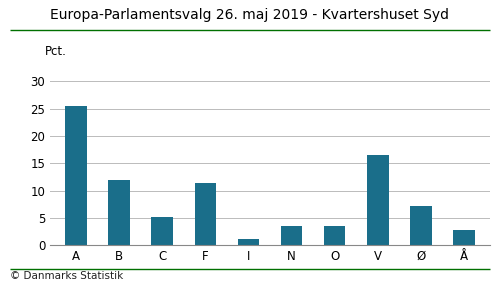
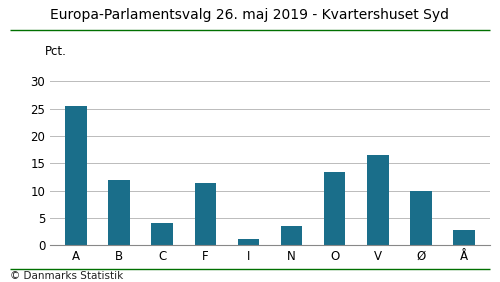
C: 5.2 -> 4.0
O: 3.6 -> 13.4
Ø: 7.2 -> 10.0
